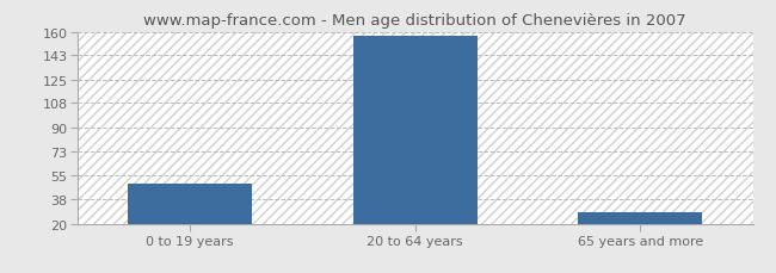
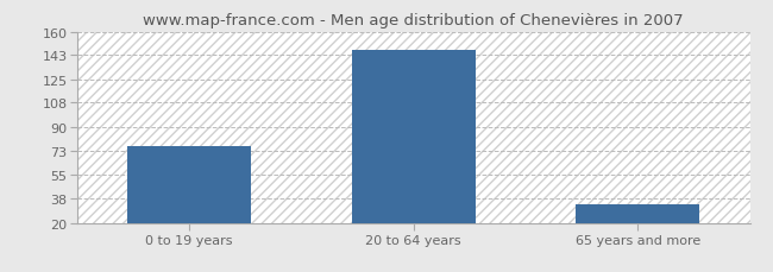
0 to 19 years: 49 -> 76
20 to 64 years: 157 -> 147
65 years and more: 28 -> 34
